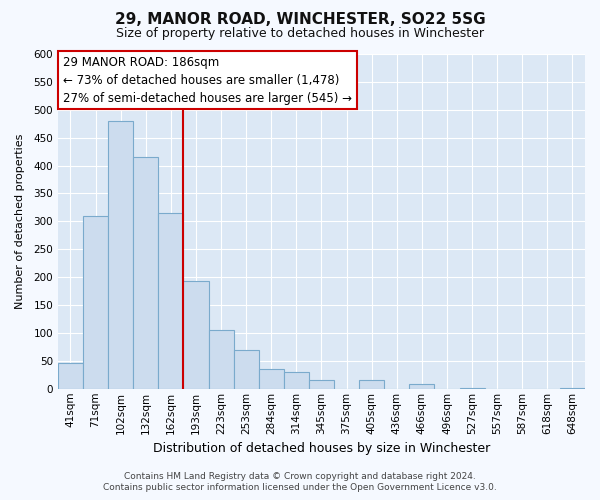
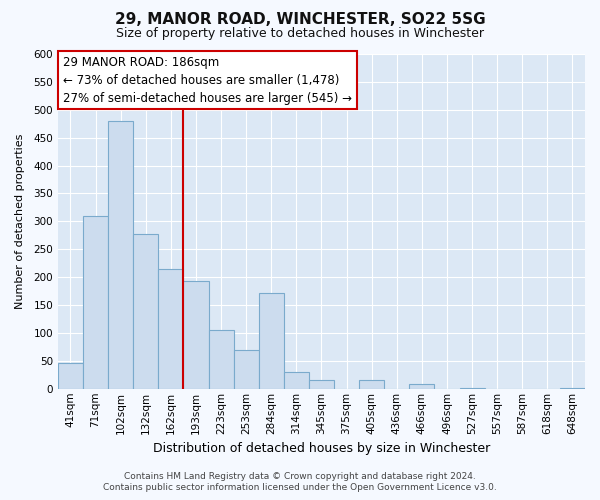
132sqm: 415 -> 278
162sqm: 315 -> 214
284sqm: 35 -> 172
